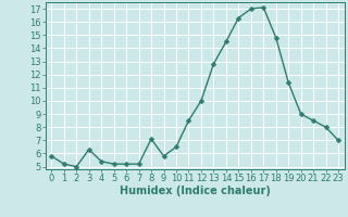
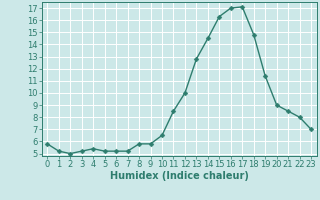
3: 6.3 -> 5.2
8: 7.1 -> 5.8
